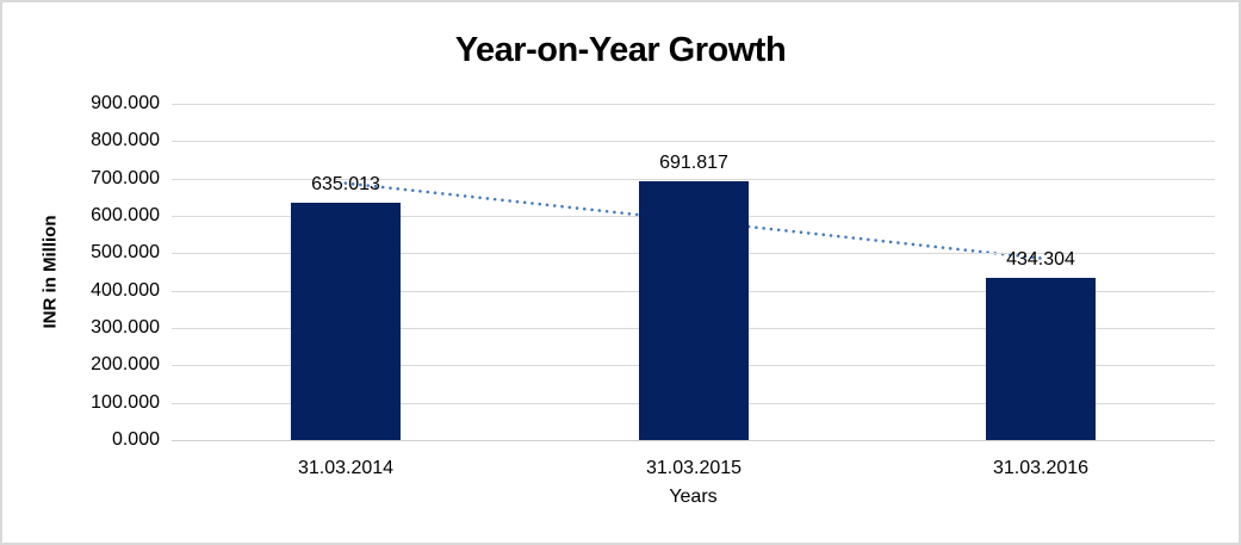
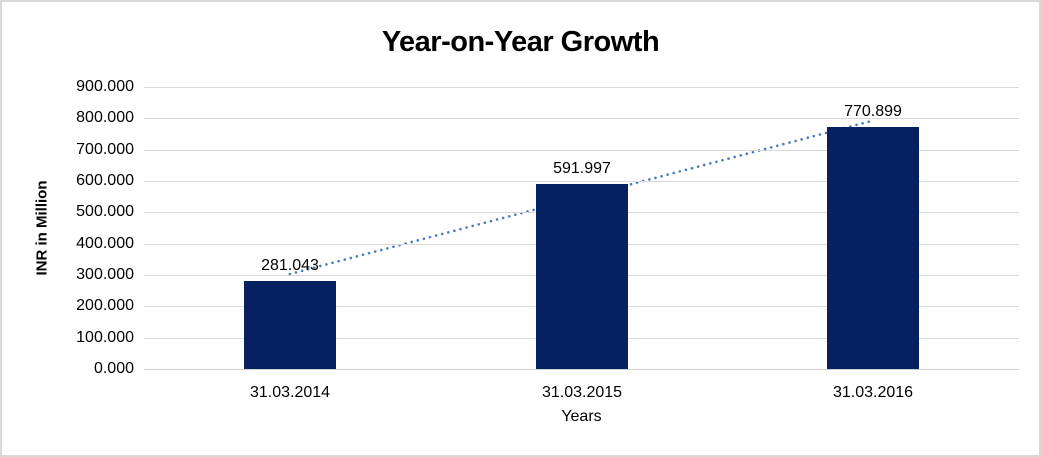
31.03.2014: 635.013 -> 281.043
31.03.2015: 691.817 -> 591.997
31.03.2016: 434.304 -> 770.899
